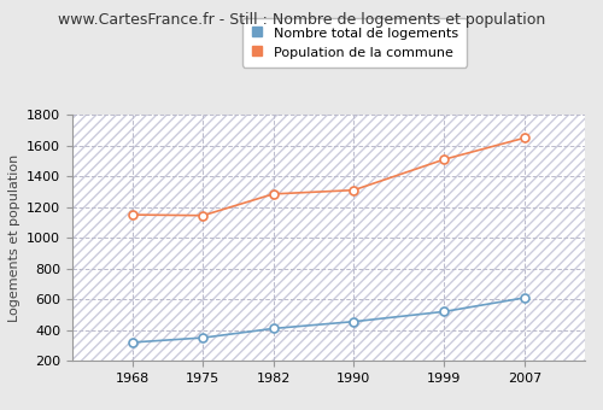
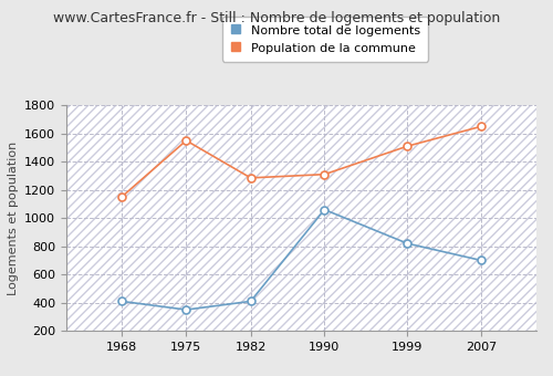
Nombre total de logements/1968: 320 -> 410
Population de la commune/1975: 1140 -> 1550
Nombre total de logements/1990: 460 -> 1060
Nombre total de logements/1999: 520 -> 820
Nombre total de logements/2007: 610 -> 700
